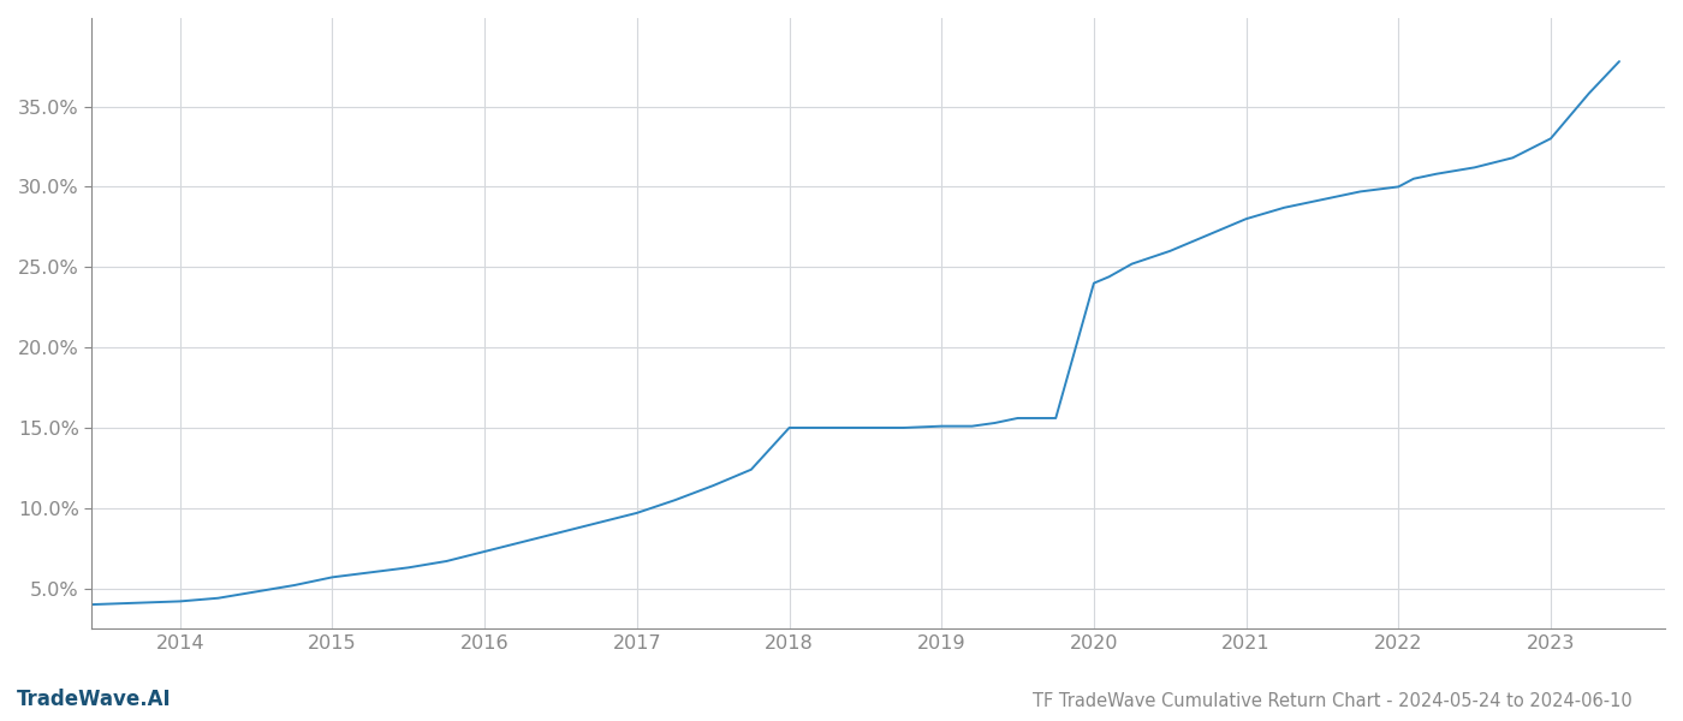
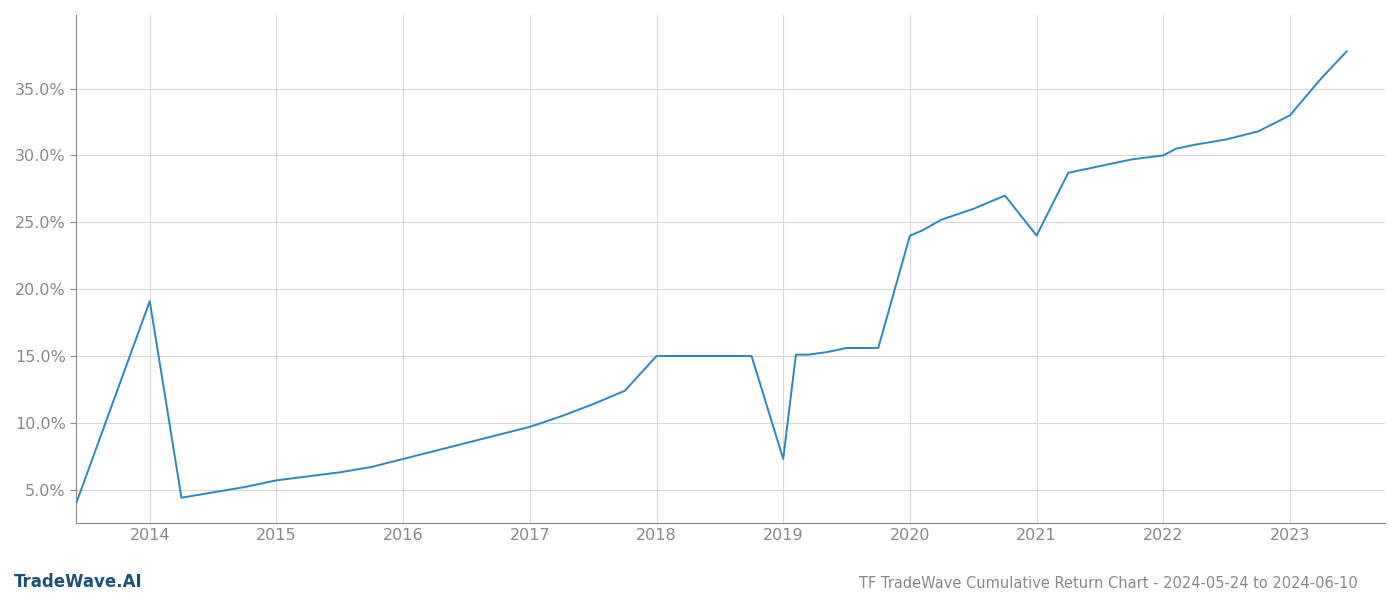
2014: 4.2% -> 19.1%
2019: 15.1% -> 7.3%
2021: 28.0% -> 24.0%
